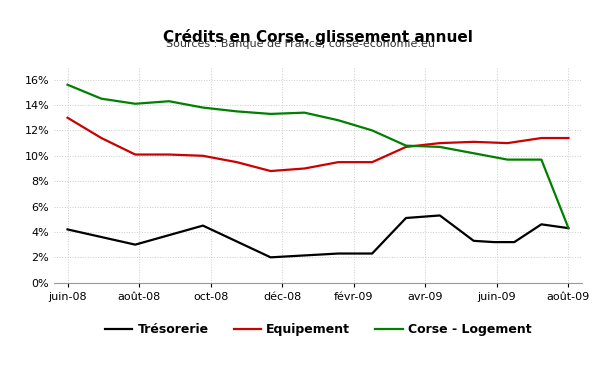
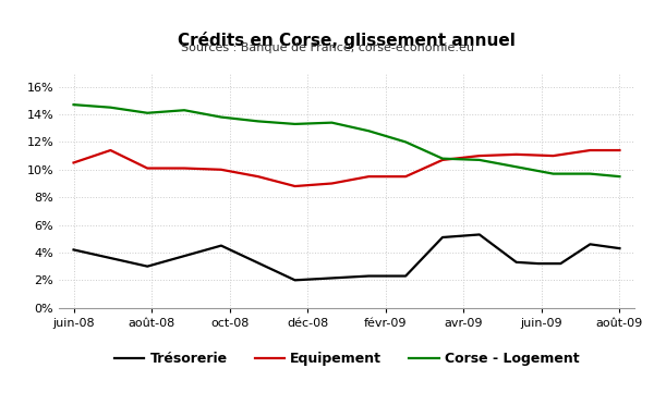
Equipement/juin-08: 13.0% -> 10.5%
Corse - Logement/juin-08: 15.6% -> 14.7%
Corse - Logement/août-09: 4.3% -> 9.5%
